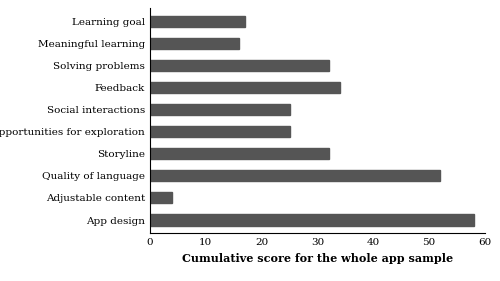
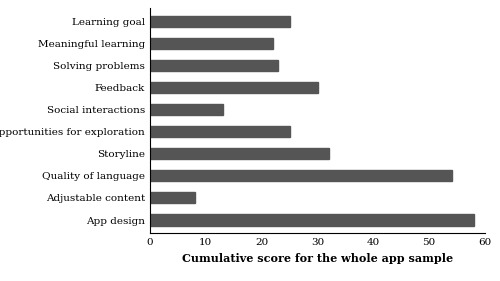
Learning goal: 17 -> 25
Meaningful learning: 16 -> 22
Solving problems: 32 -> 23
Feedback: 34 -> 30
Social interactions: 25 -> 13
Quality of language: 52 -> 54
Adjustable content: 4 -> 8
